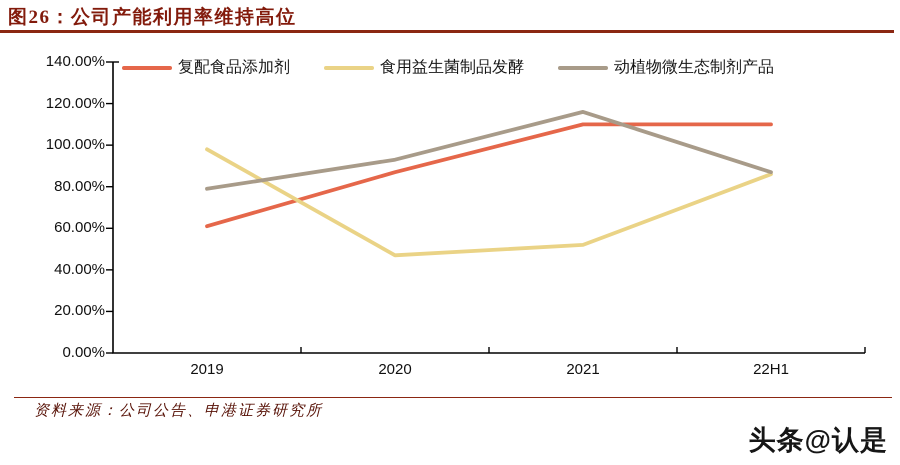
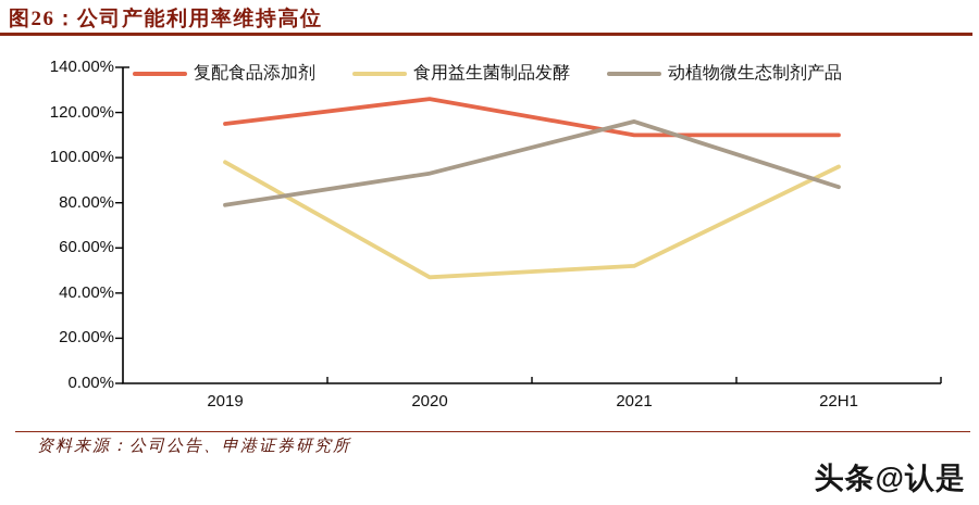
复配食品添加剂/2019: 61% -> 115%
复配食品添加剂/2020: 87% -> 126%
食用益生菌制品发酵/22H1: 86% -> 96%
